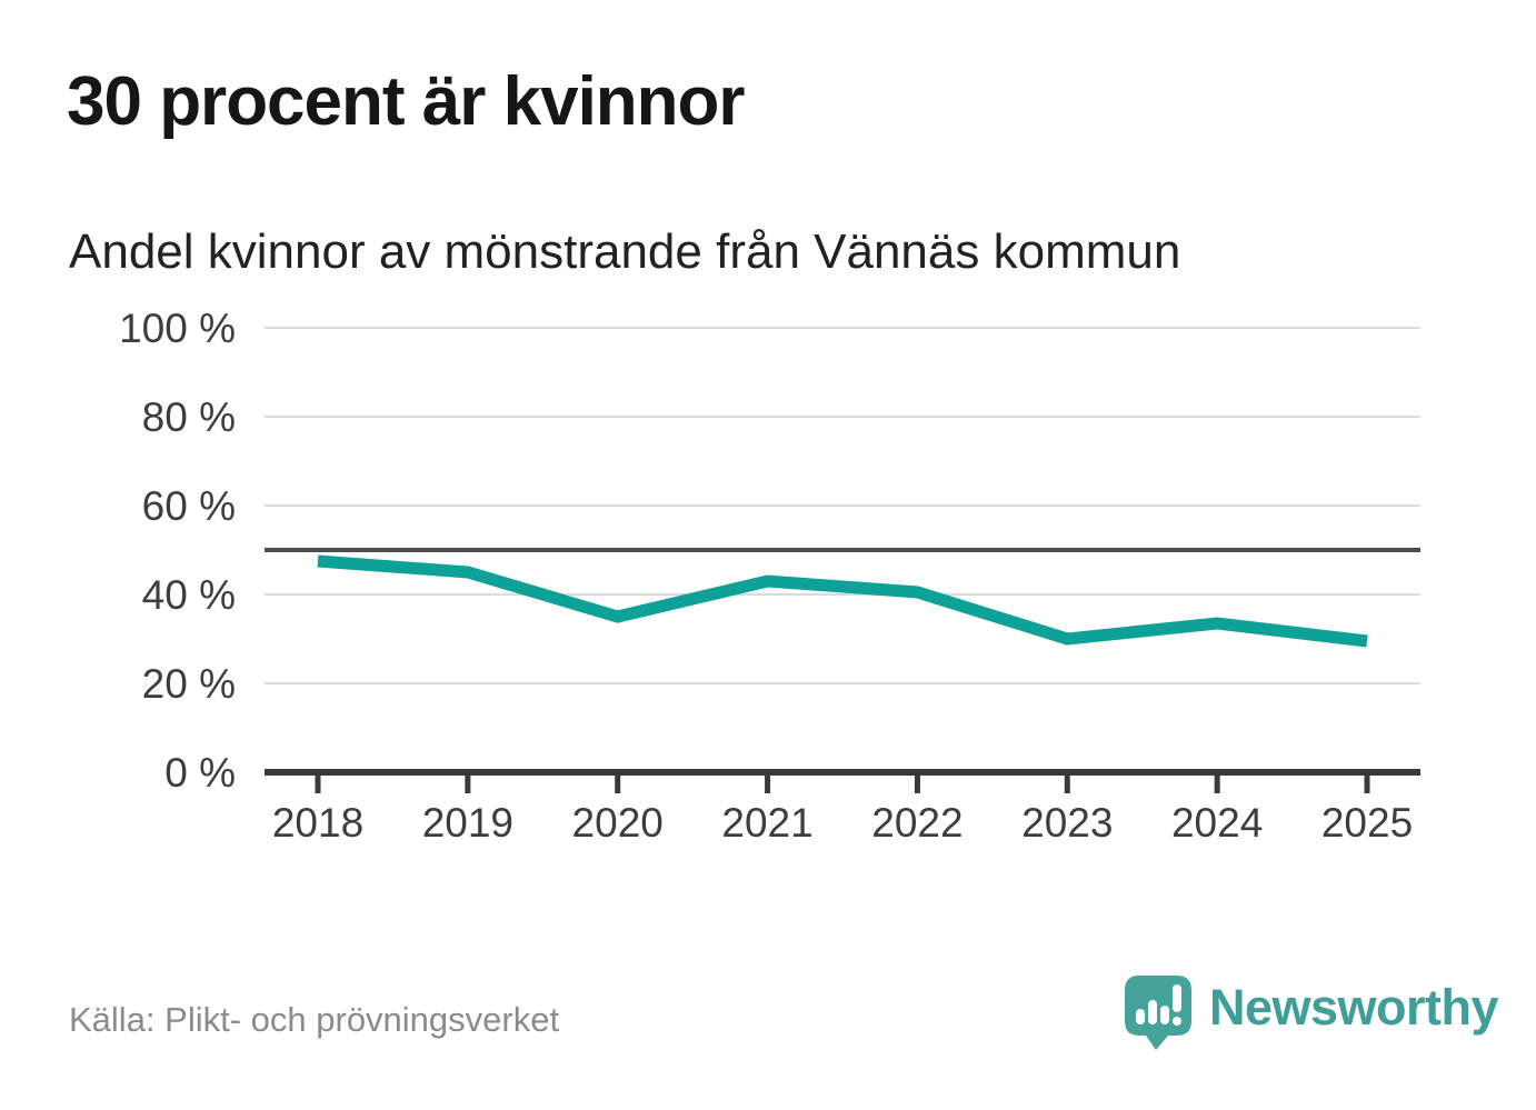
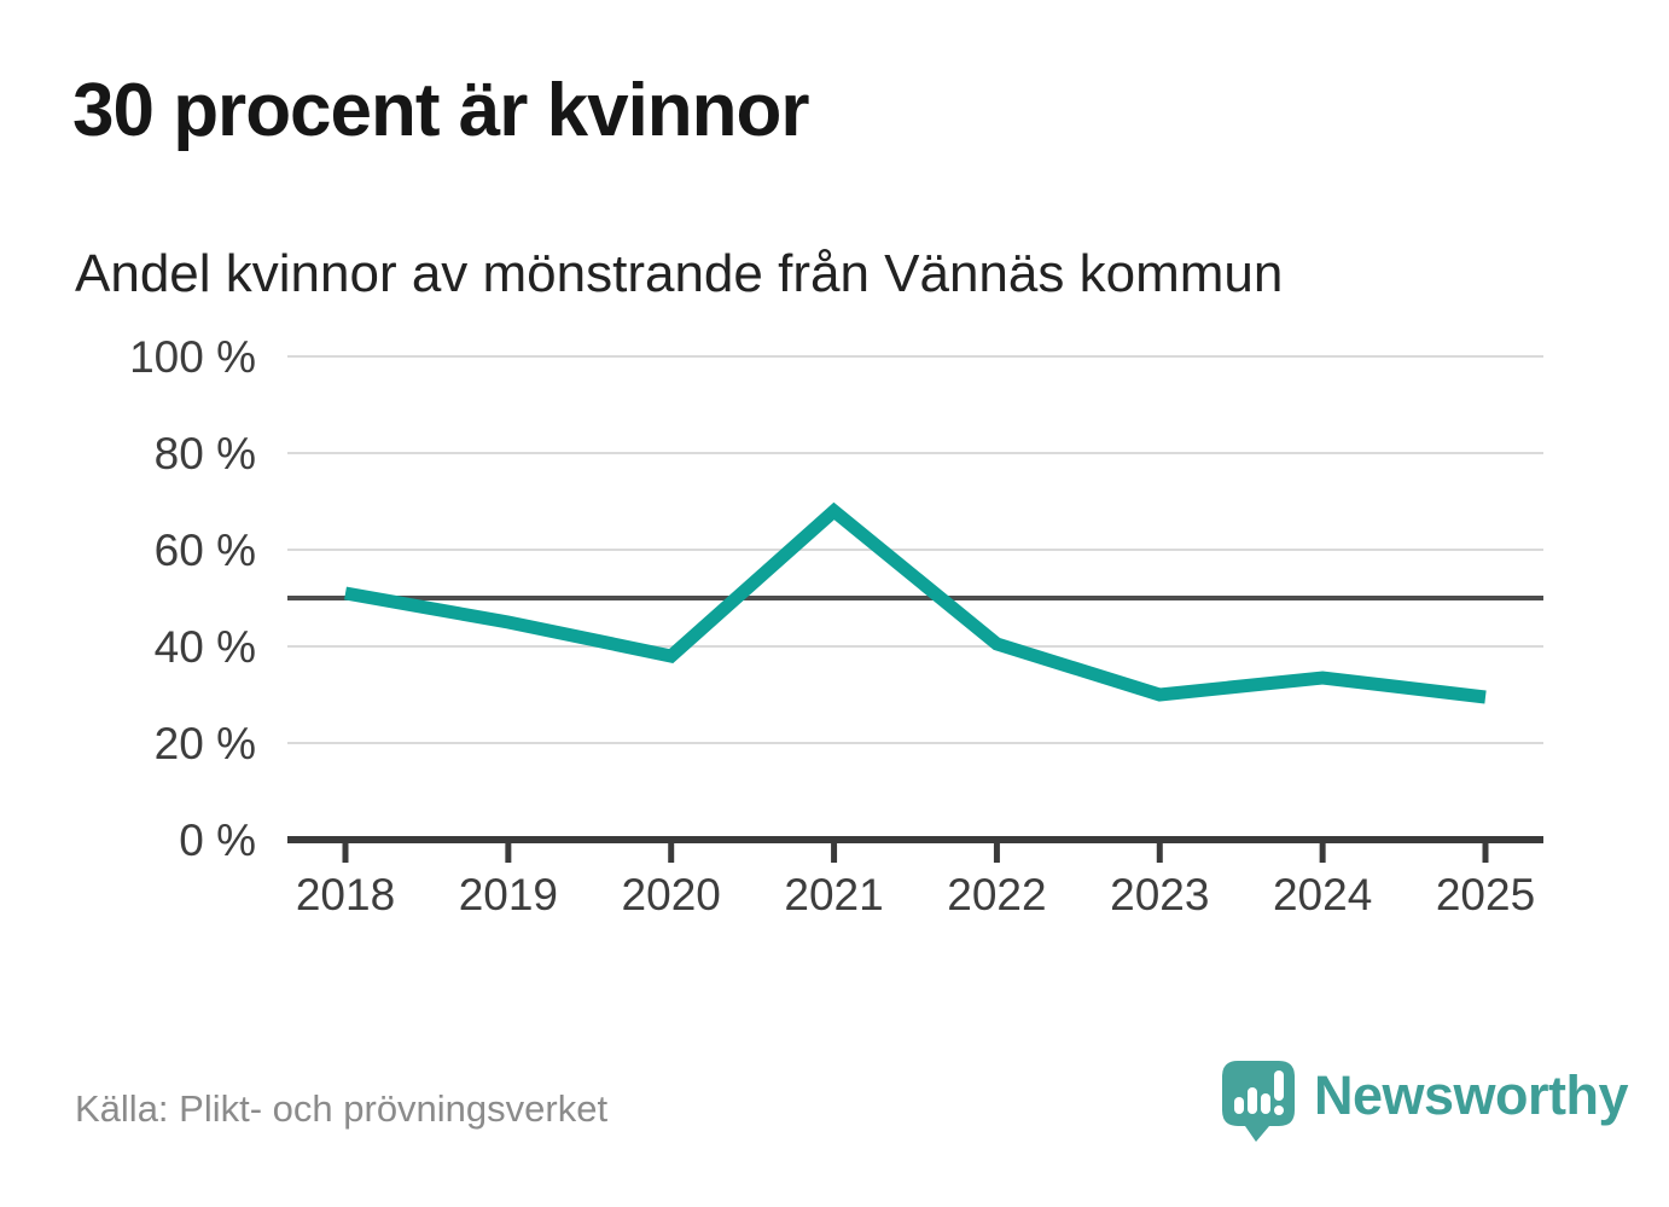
2018: 48% -> 51%
2020: 35% -> 38%
2021: 43% -> 68%
